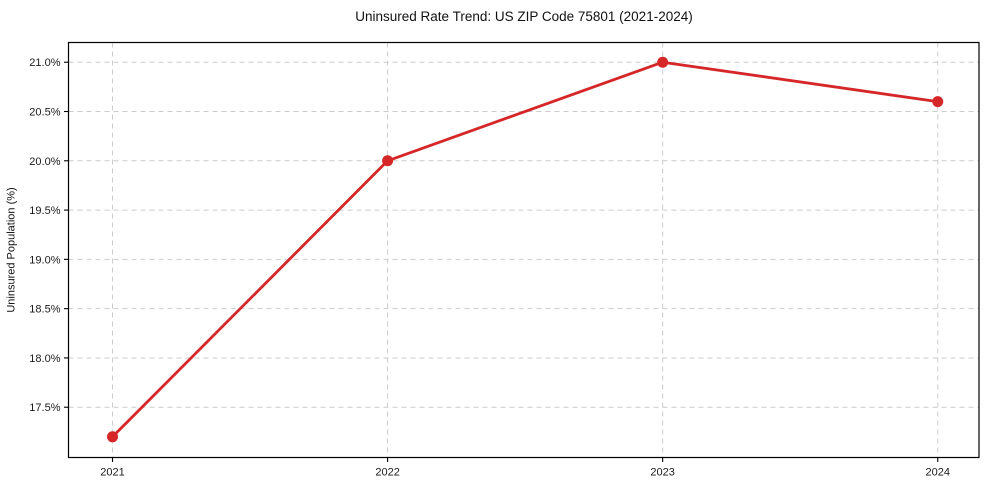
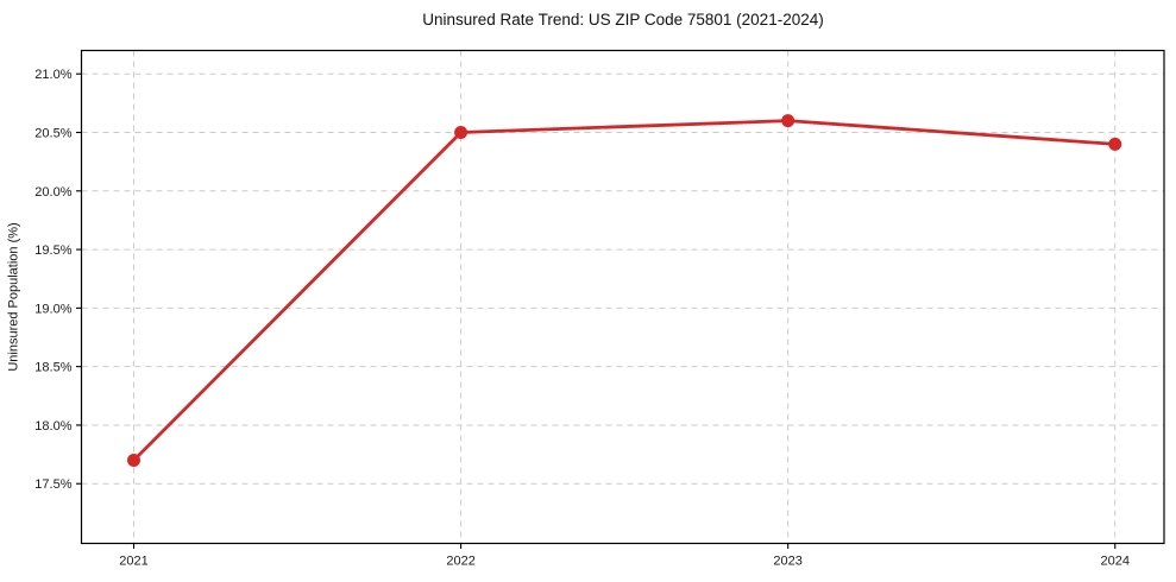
2021: 17.2% -> 17.7%
2022: 20.0% -> 20.5%
2023: 21.0% -> 20.6%
2024: 20.6% -> 20.4%
